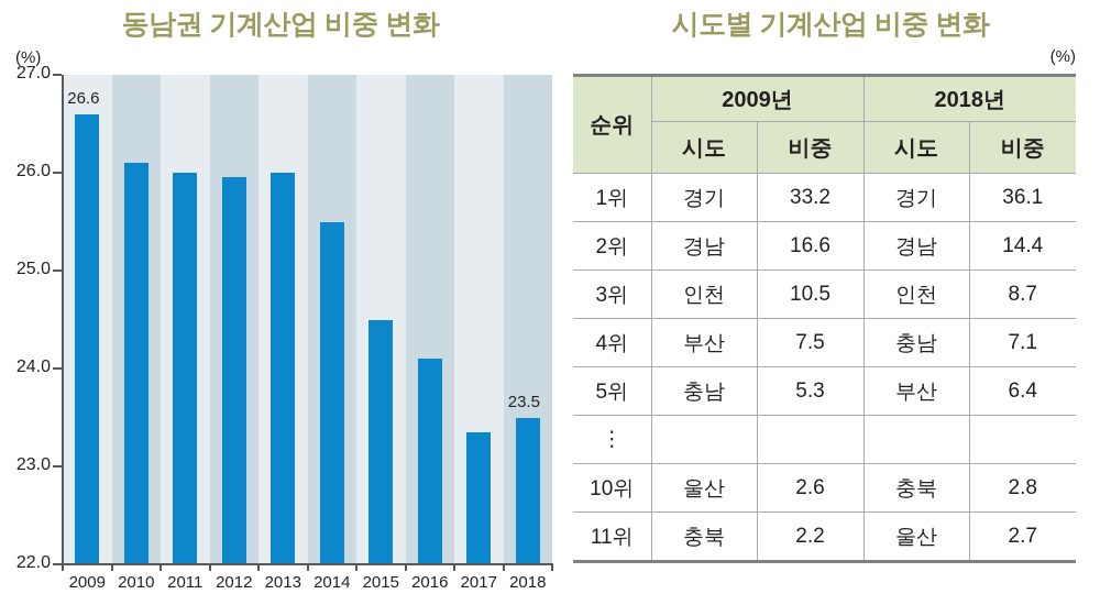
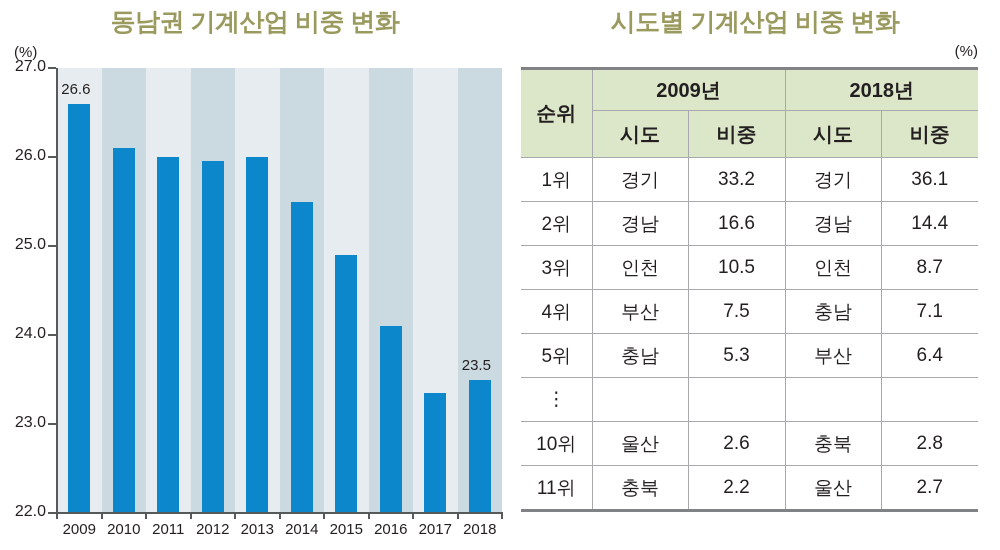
2015: 24.5 -> 24.9
